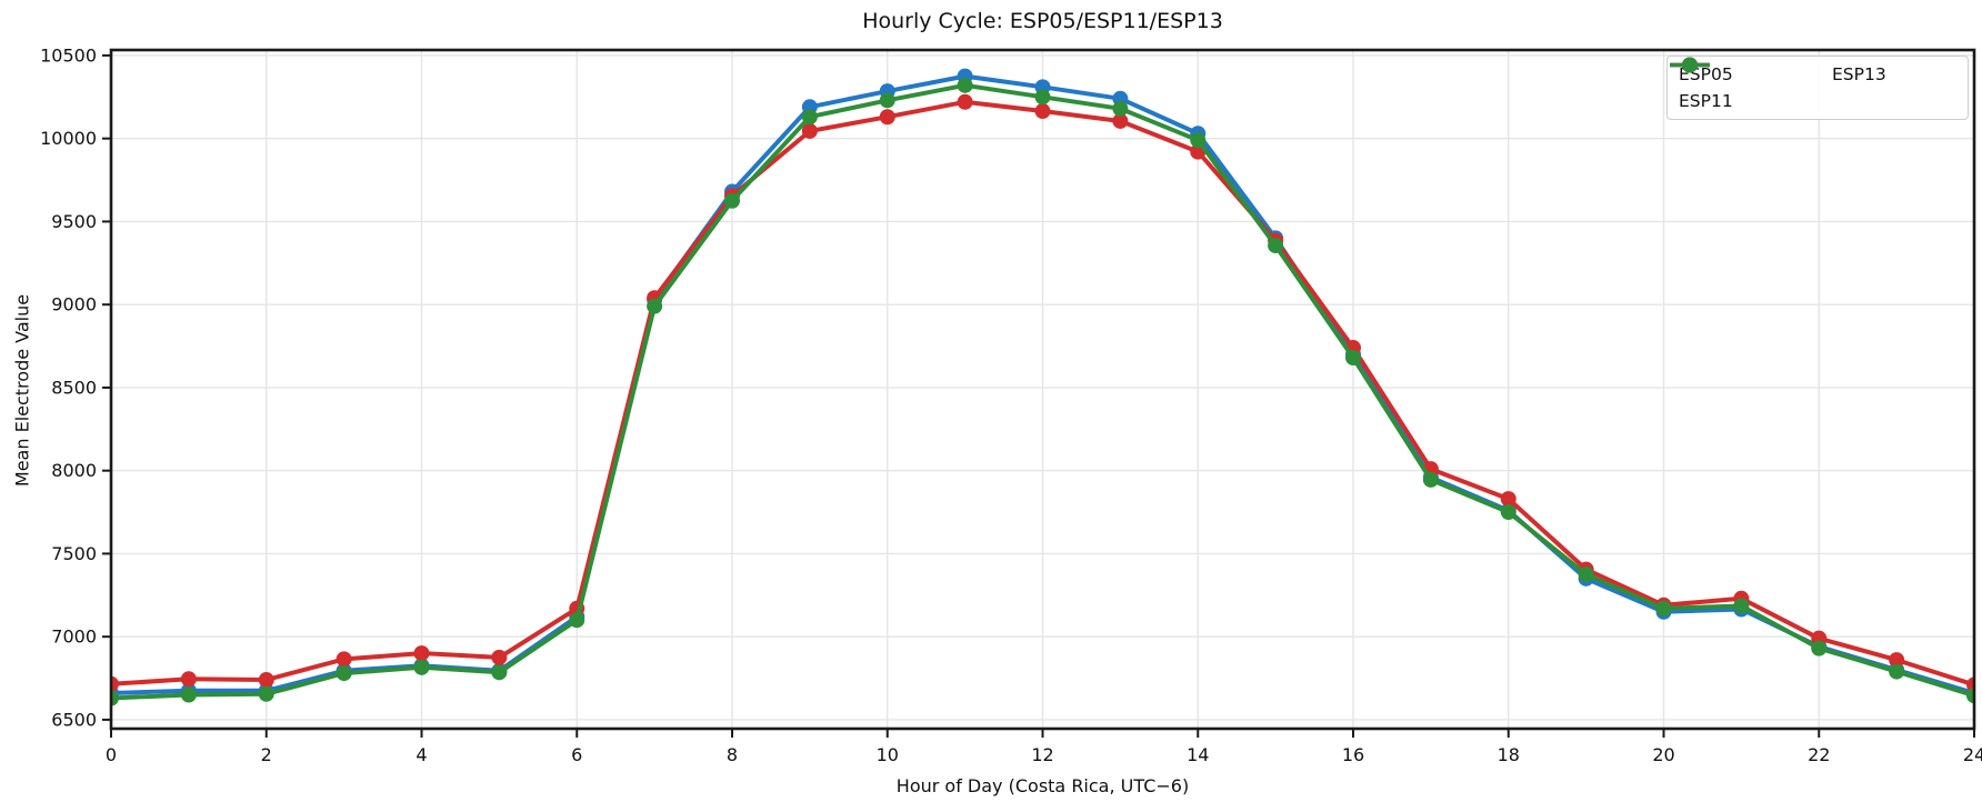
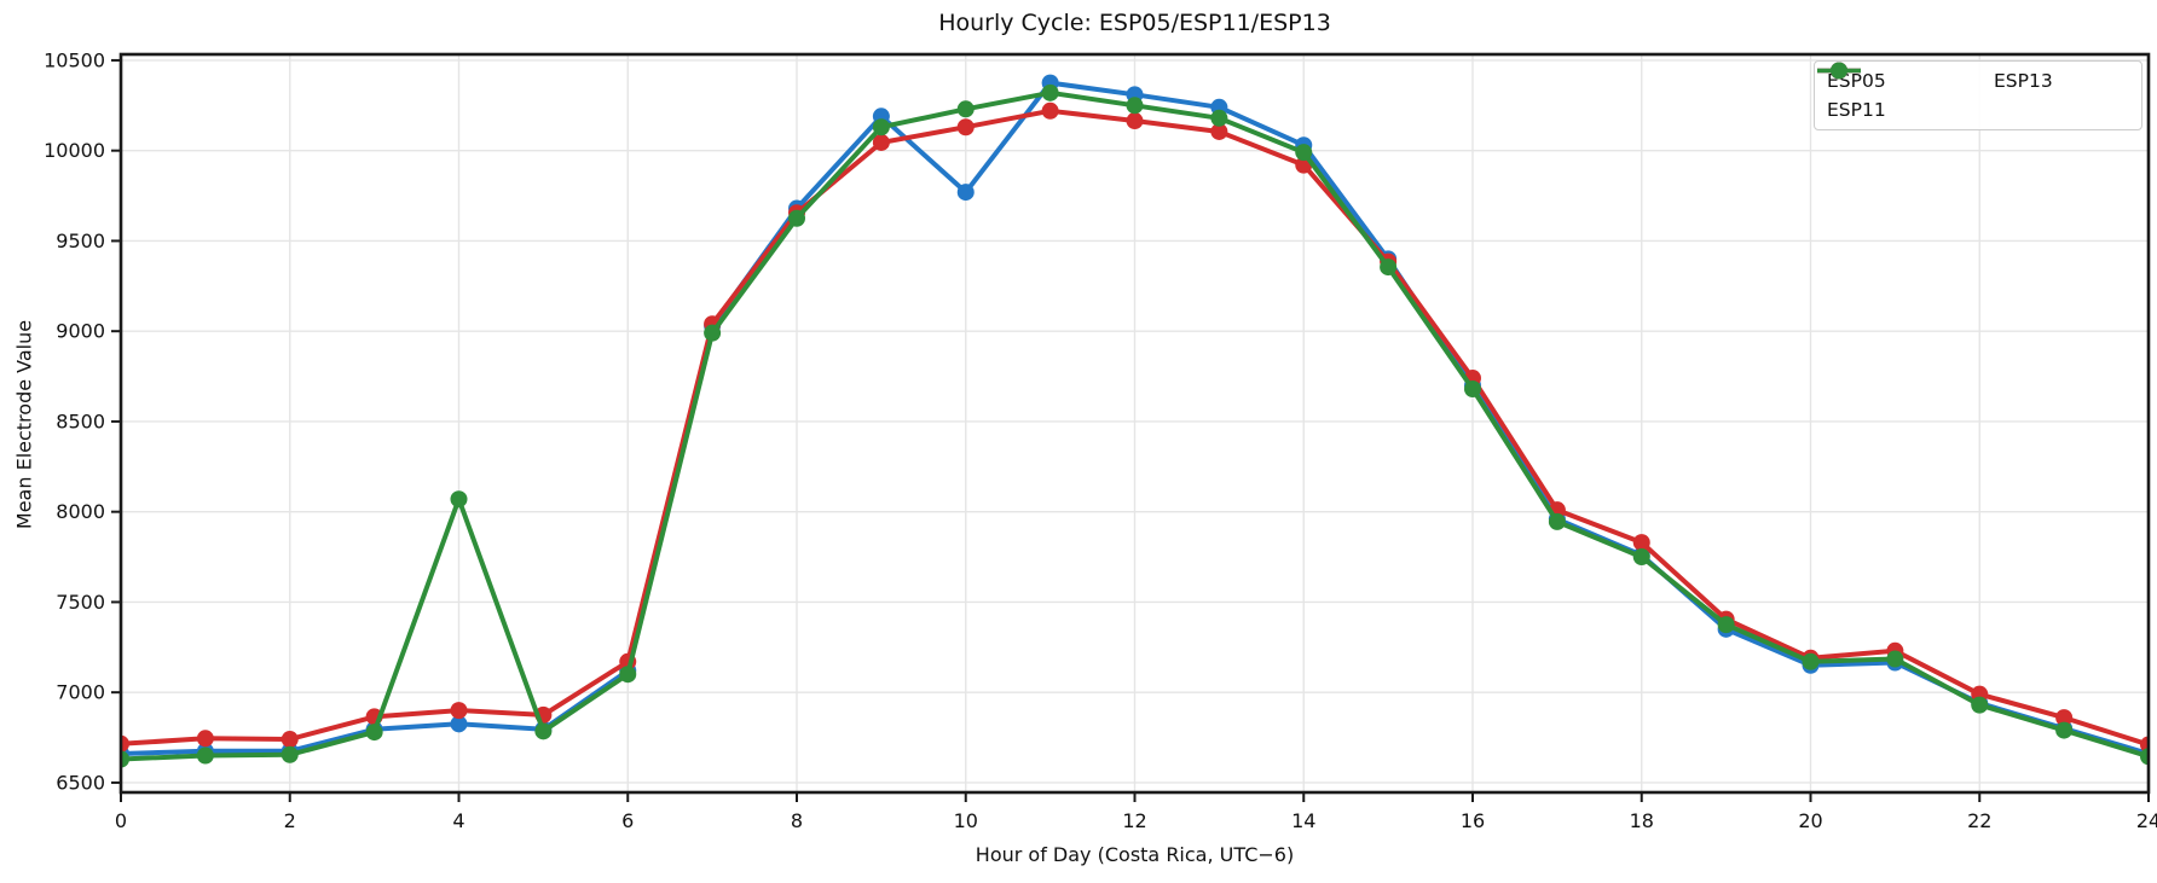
ESP13/4: 6820 -> 8070
ESP05/10: 10280 -> 9770
